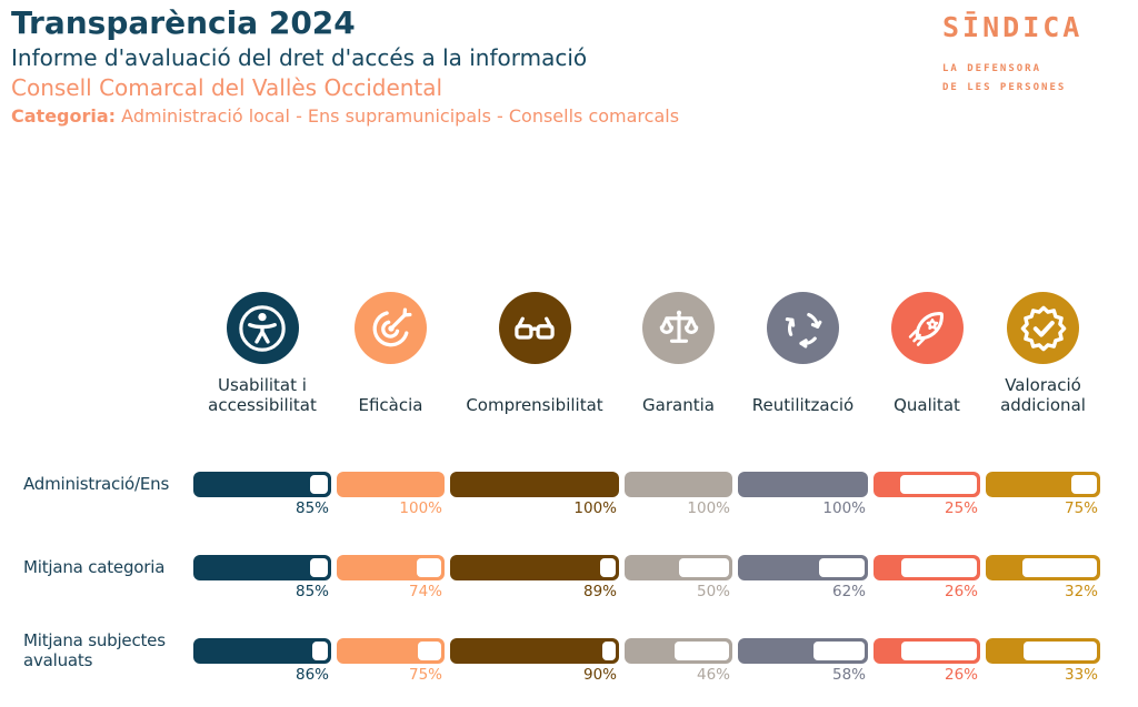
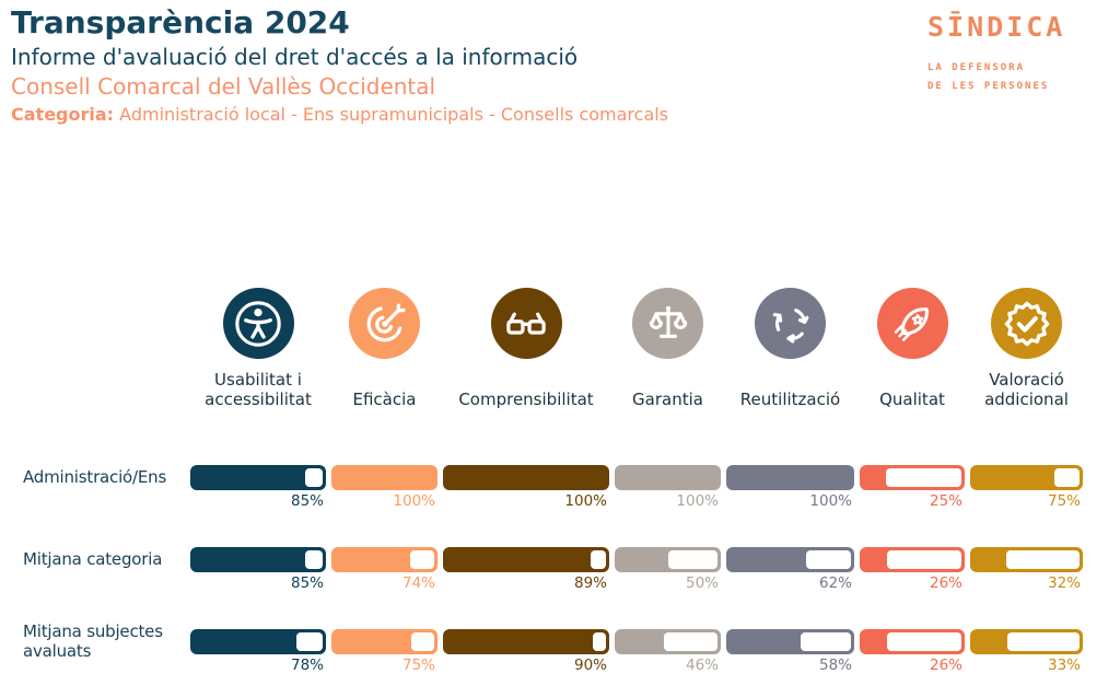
Mitjana subjectes avaluats/Usabilitat i accessibilitat: 86% -> 78%
